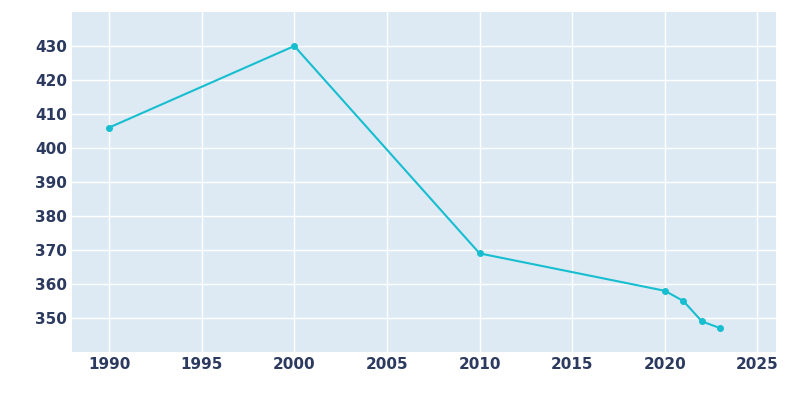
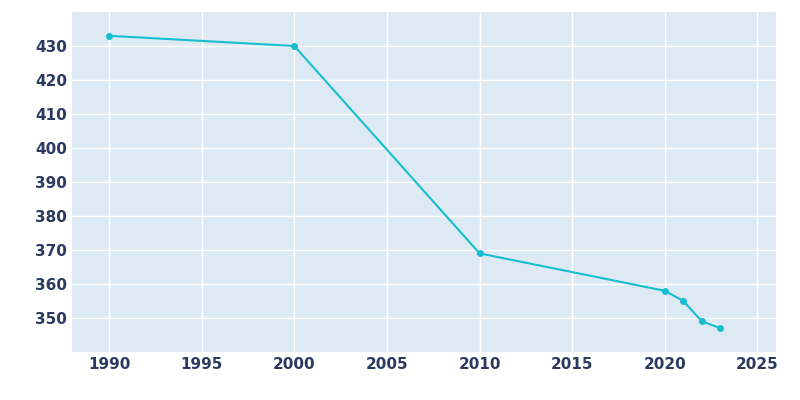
1990: 406 -> 433
